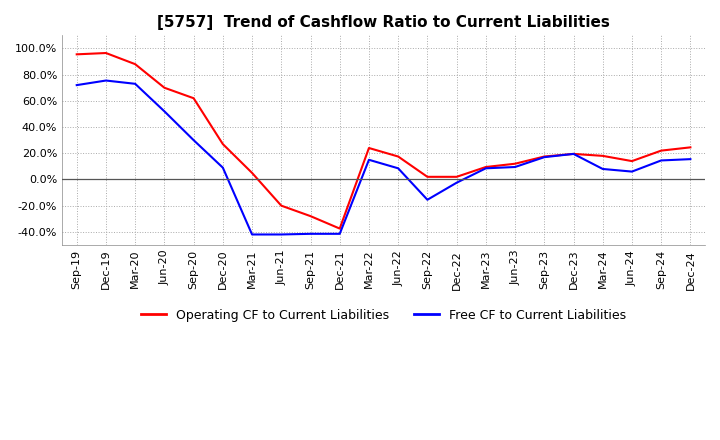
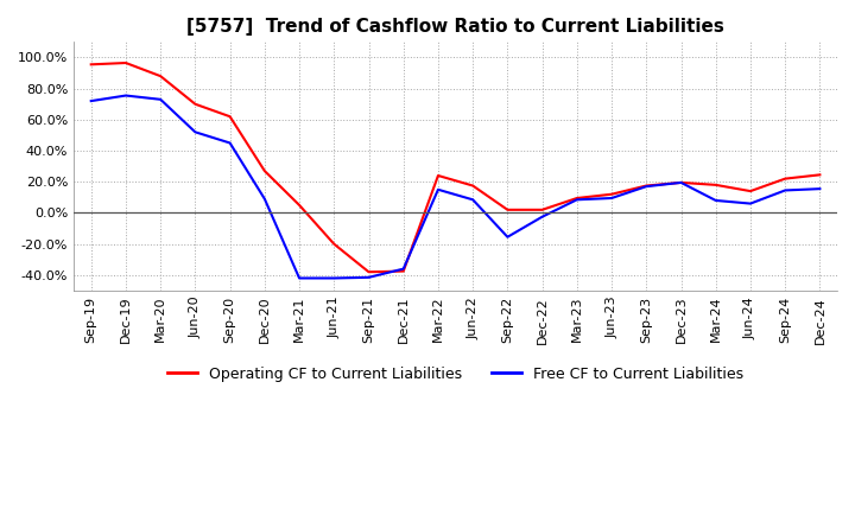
Free CF to Current Liabilities/Sep-20: 30% -> 45%
Operating CF to Current Liabilities/Sep-21: -28% -> -38%
Free CF to Current Liabilities/Dec-21: -41% -> -36%
